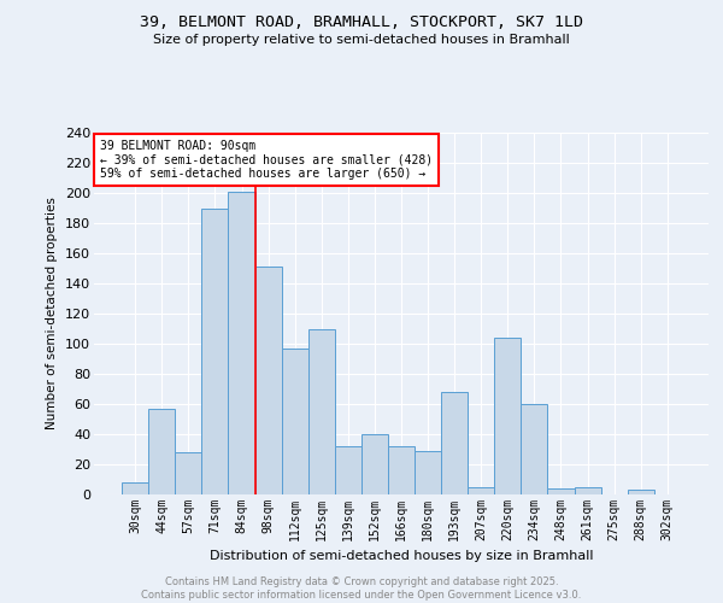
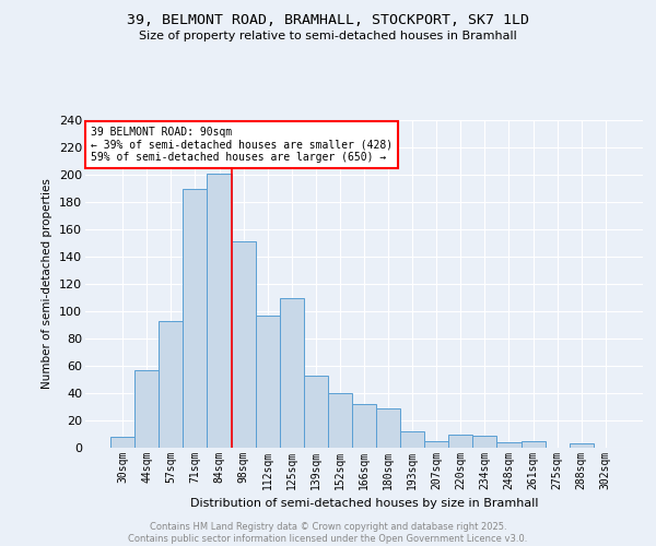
57sqm: 28 -> 93
139sqm: 32 -> 53
193sqm: 68 -> 12
220sqm: 104 -> 10
234sqm: 60 -> 9
